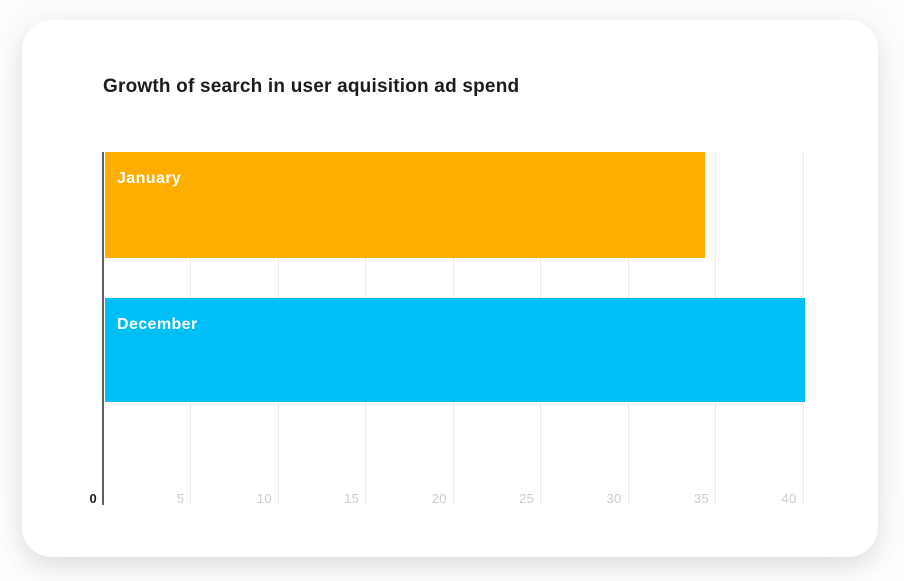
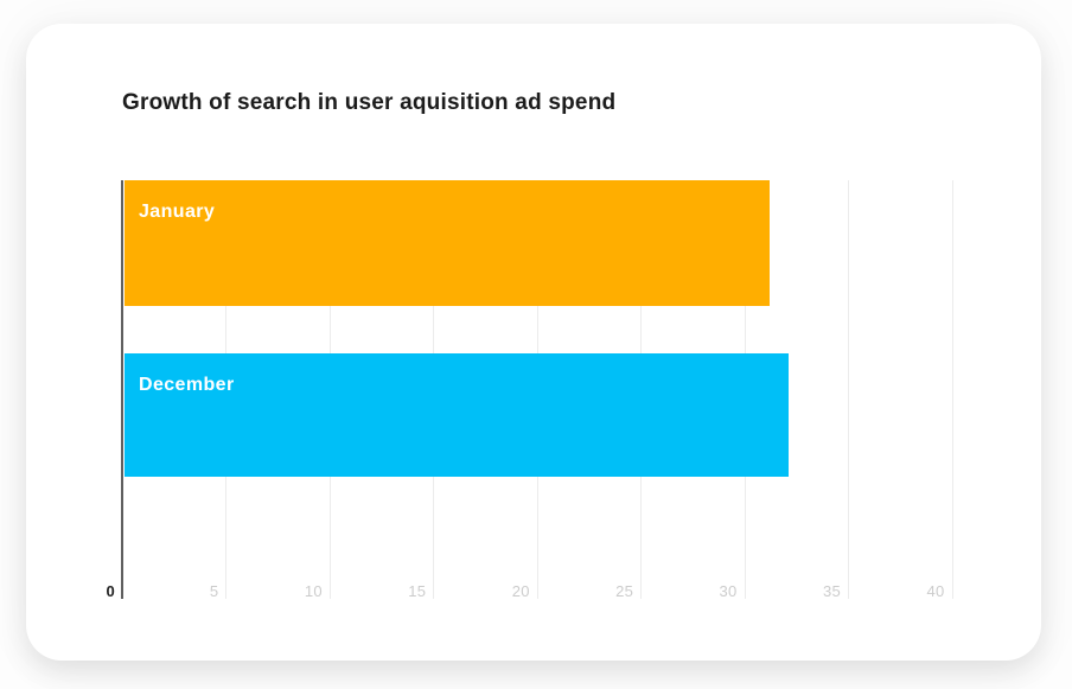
January: 34.3 -> 31.1
December: 40.0 -> 32.0
